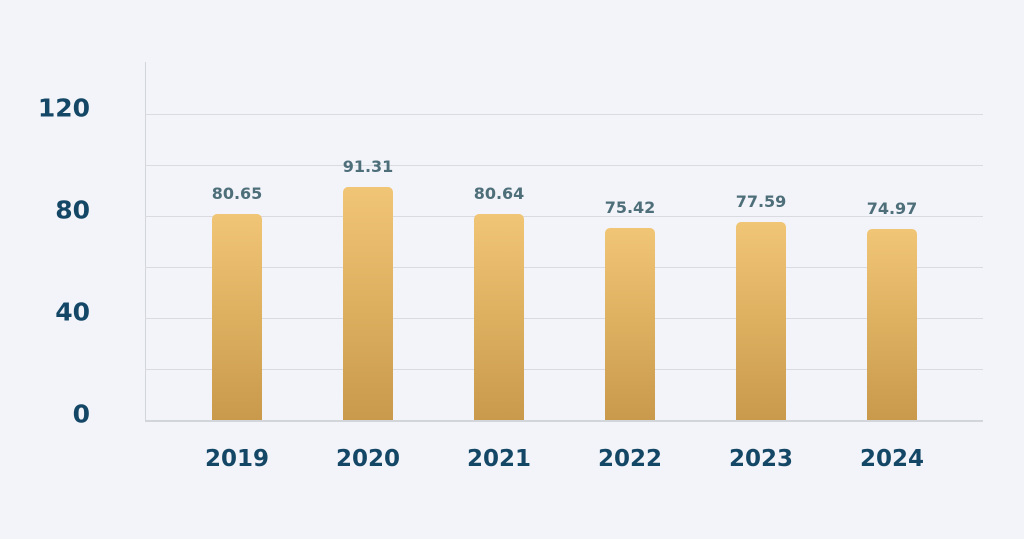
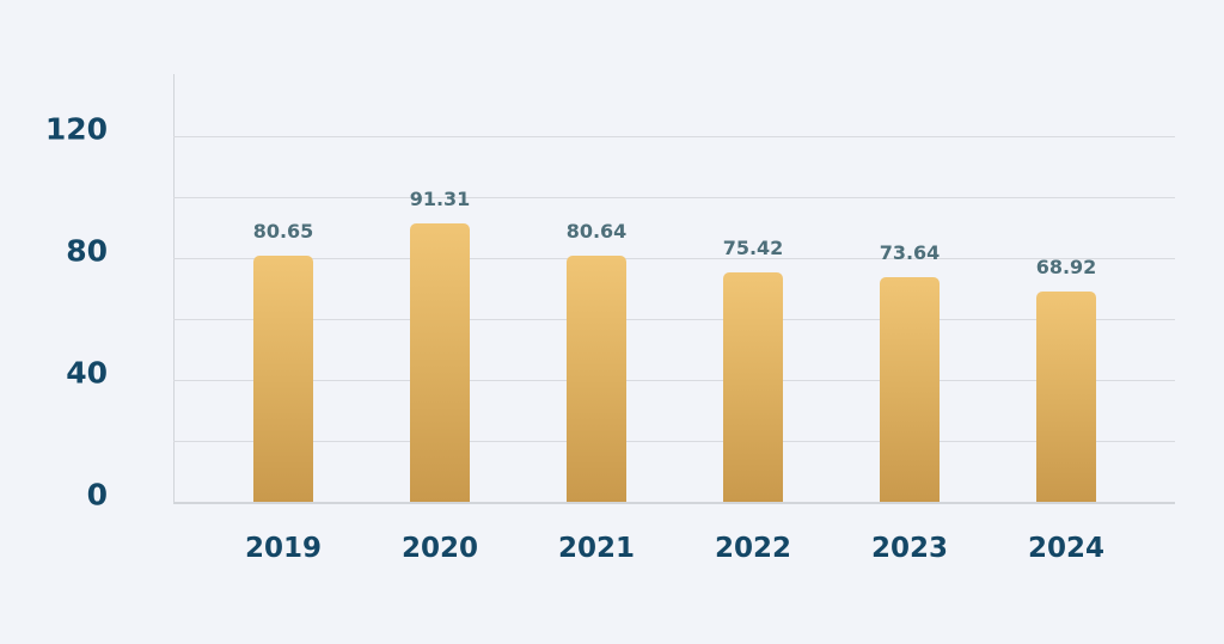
2023: 77.59 -> 73.64
2024: 74.97 -> 68.92
